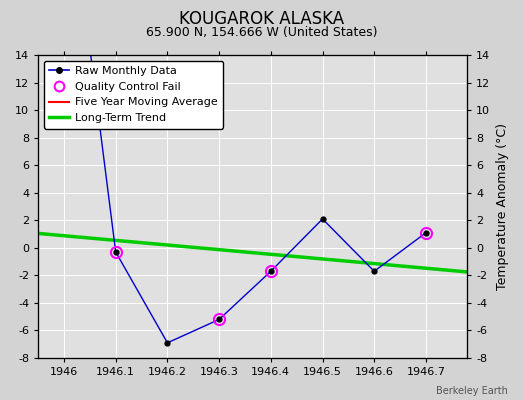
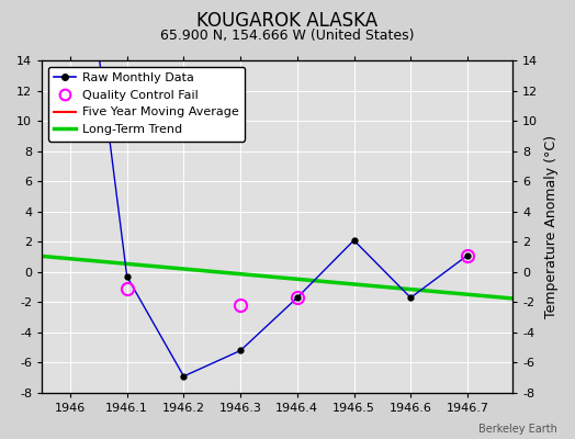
Quality Control Fail/1946.1: -0.3 -> -1.1
Quality Control Fail/1946.3: -5.2 -> -2.2
